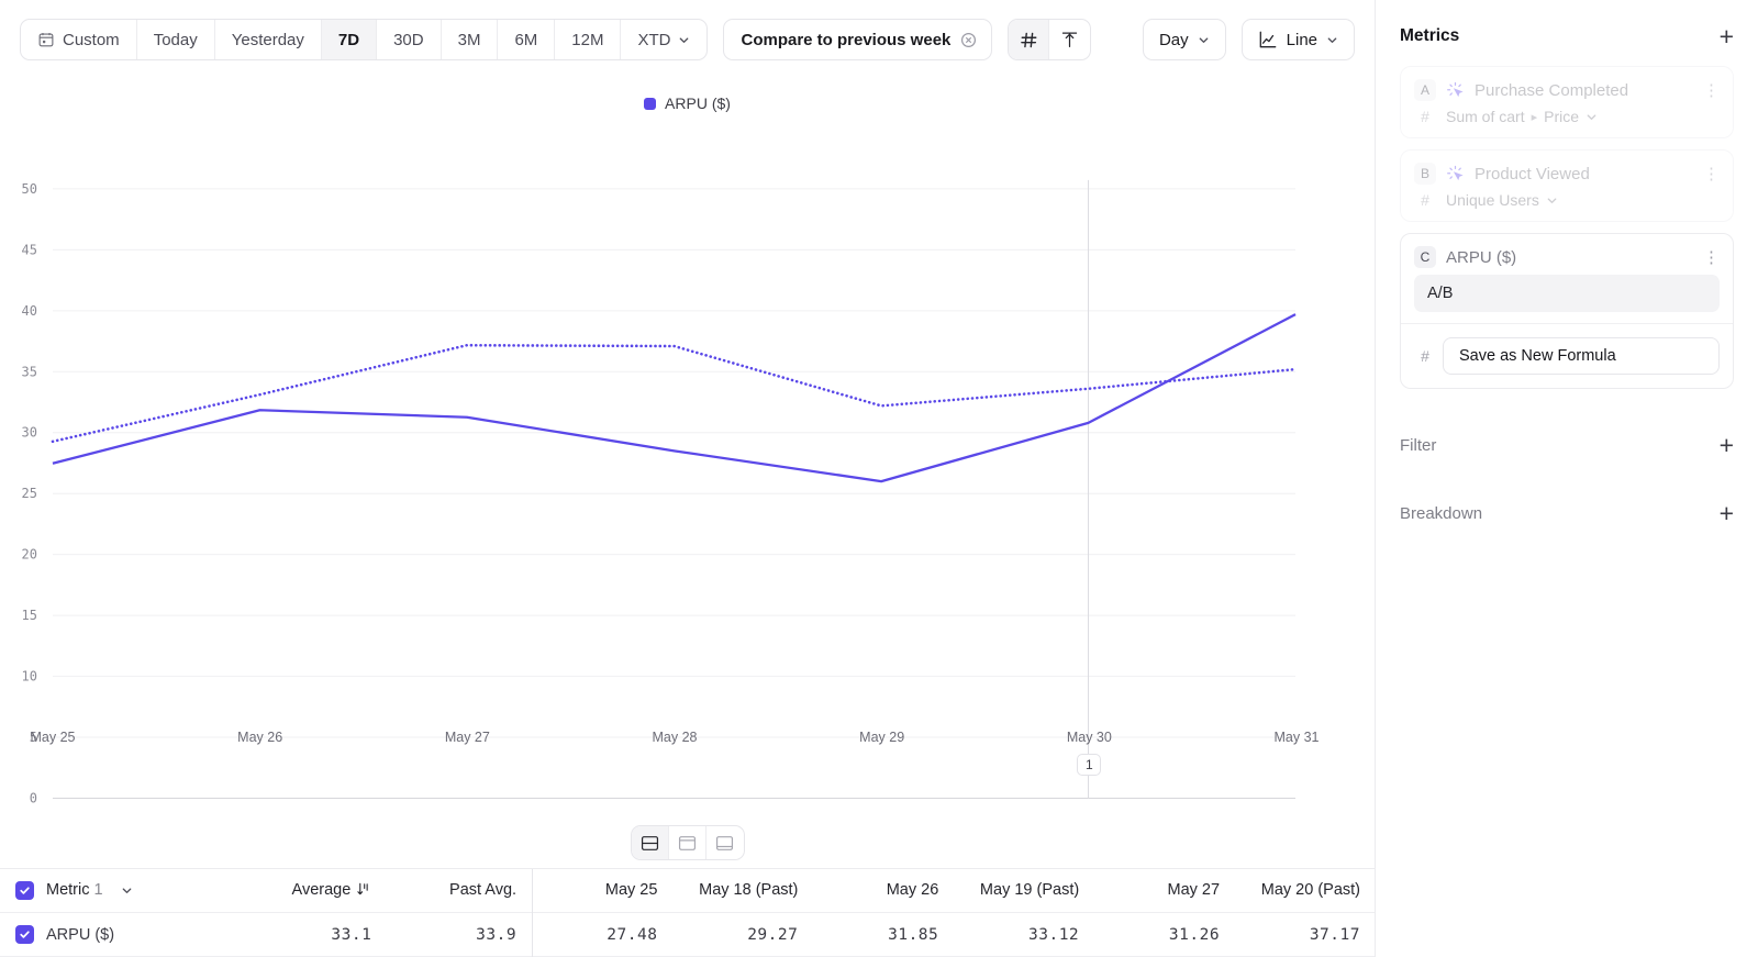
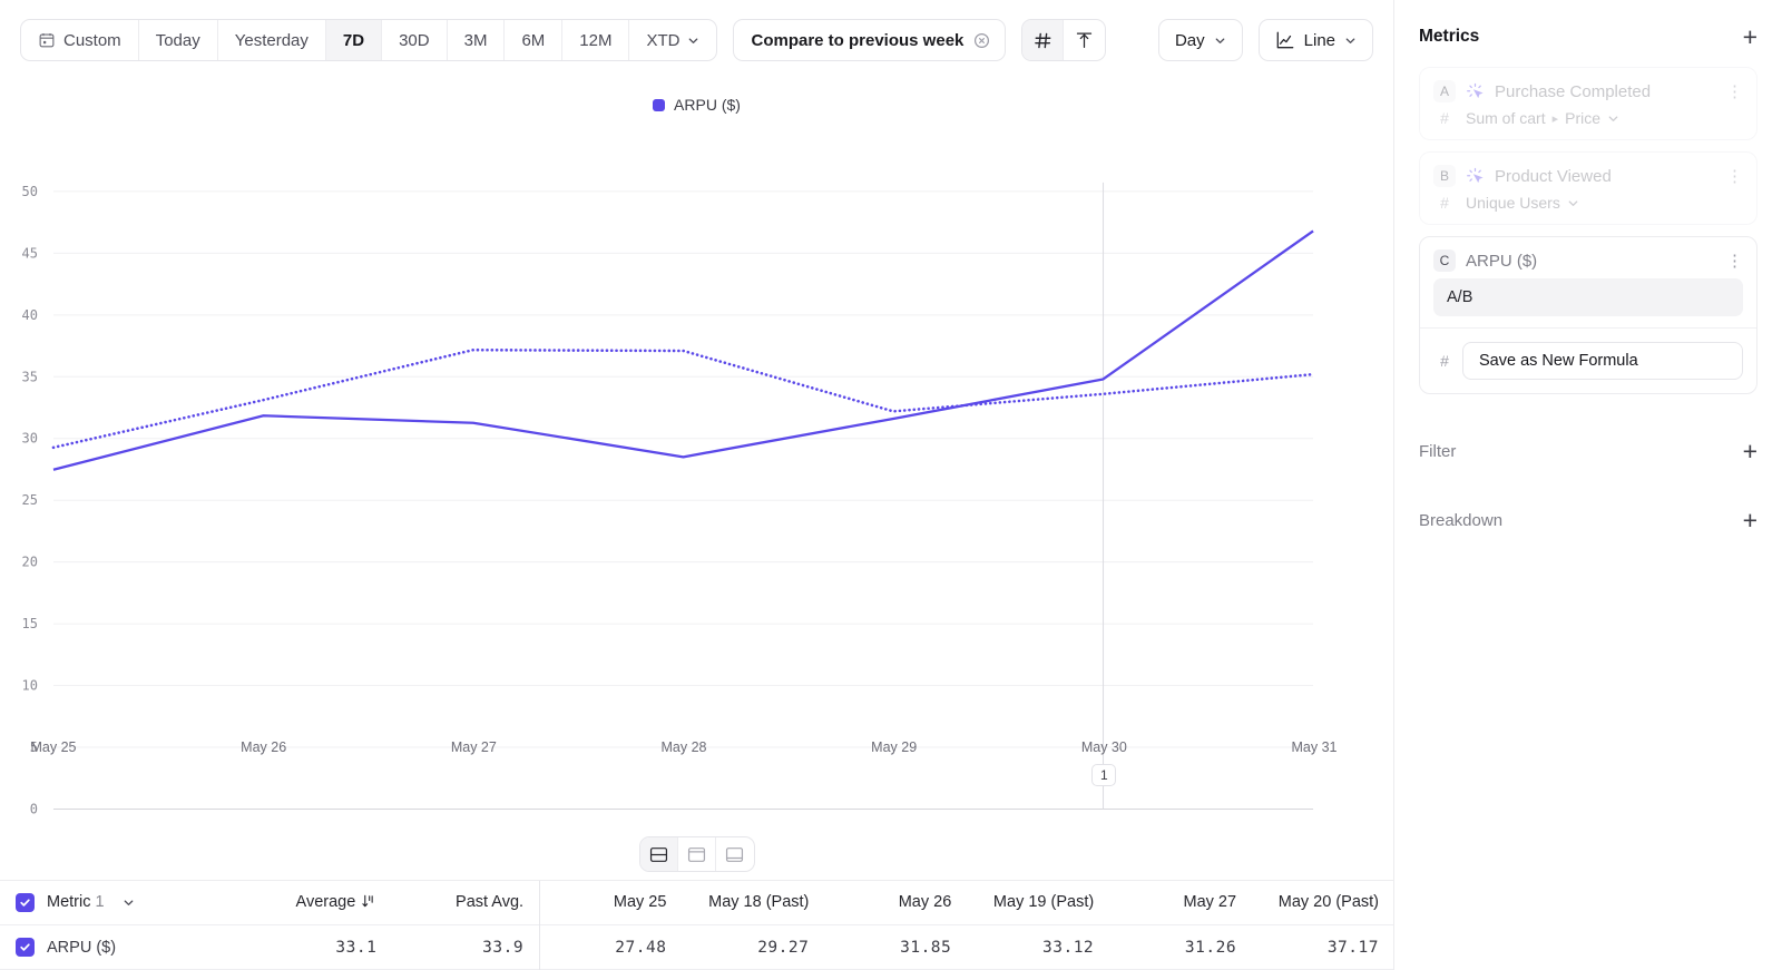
ARPU ($)/May 29: 26.0 -> 31.6
ARPU ($)/May 30: 30.8 -> 34.8
ARPU ($)/May 31: 39.7 -> 46.8
